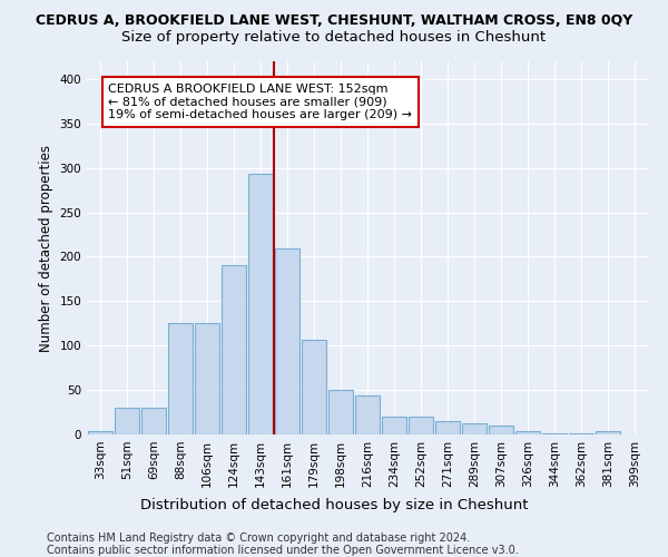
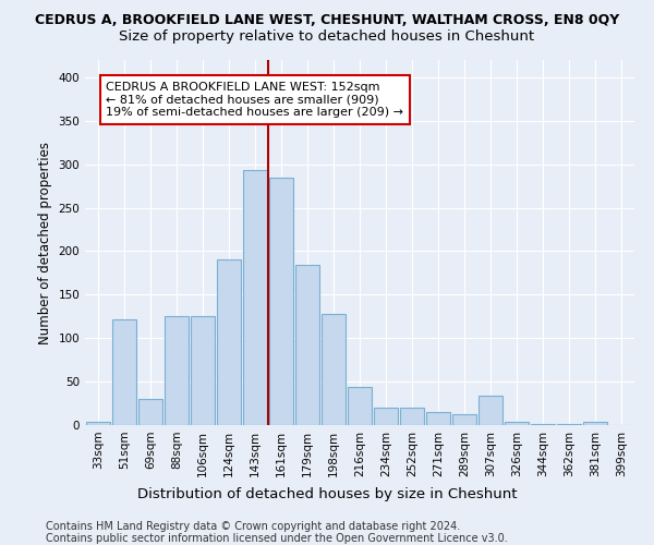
51sqm: 30 -> 122
161sqm: 210 -> 284
179sqm: 107 -> 184
198sqm: 50 -> 128
307sqm: 10 -> 34
